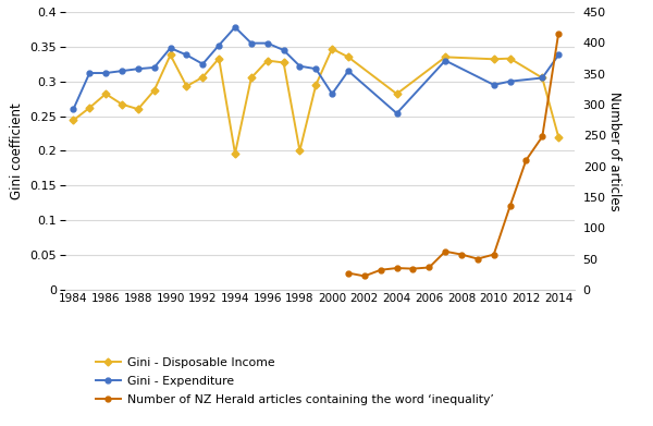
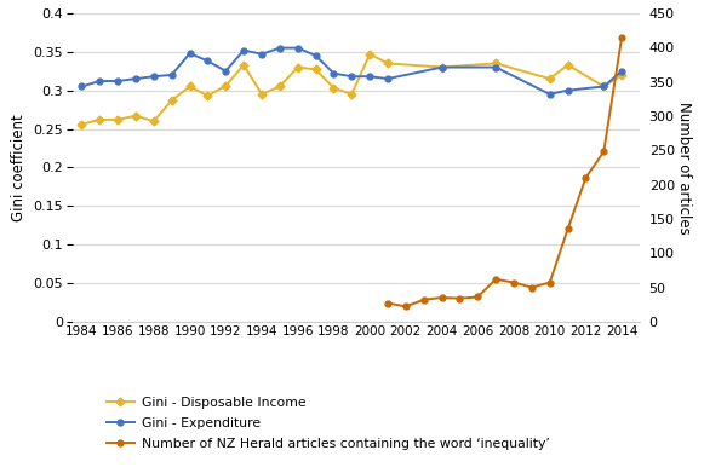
Gini - Disposable Income/1984: 0.244 -> 0.256
Gini - Expenditure/1984: 0.260 -> 0.305
Gini - Disposable Income/1986: 0.282 -> 0.262
Gini - Disposable Income/1990: 0.338 -> 0.305
Gini - Disposable Income/1994: 0.196 -> 0.295
Gini - Expenditure/1994: 0.378 -> 0.347
Gini - Disposable Income/1998: 0.200 -> 0.303
Gini - Expenditure/2000: 0.282 -> 0.318
Gini - Disposable Income/2004: 0.282 -> 0.330
Gini - Expenditure/2004: 0.254 -> 0.330
Gini - Disposable Income/2010: 0.332 -> 0.315
Gini - Disposable Income/2014: 0.220 -> 0.320
Gini - Expenditure/2014: 0.338 -> 0.325
